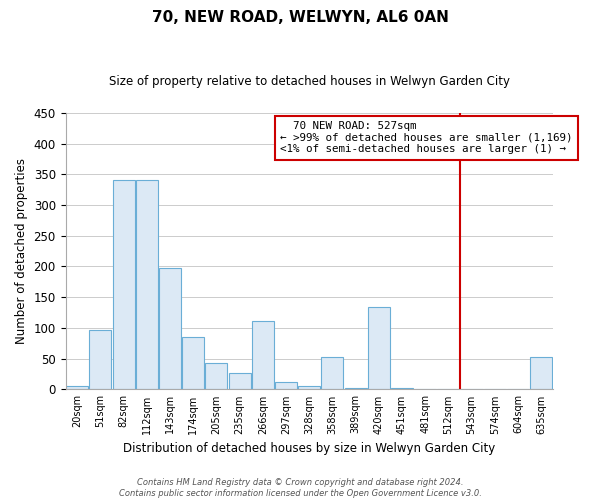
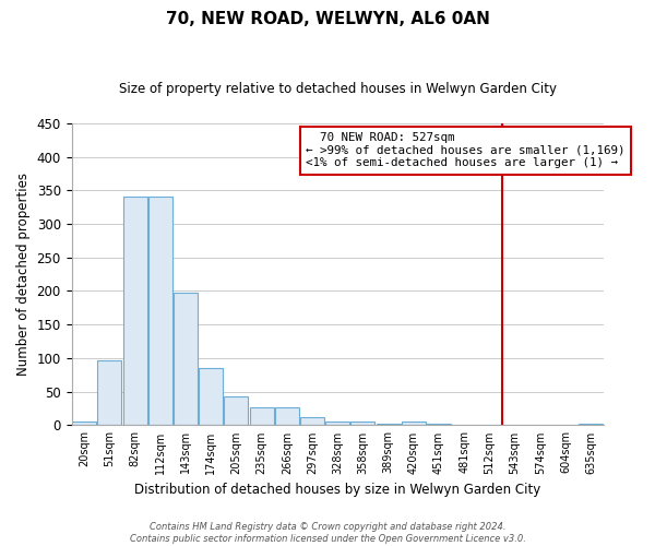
266sqm: 112 -> 26
358sqm: 52 -> 5
420sqm: 134 -> 5
635sqm: 52 -> 2
